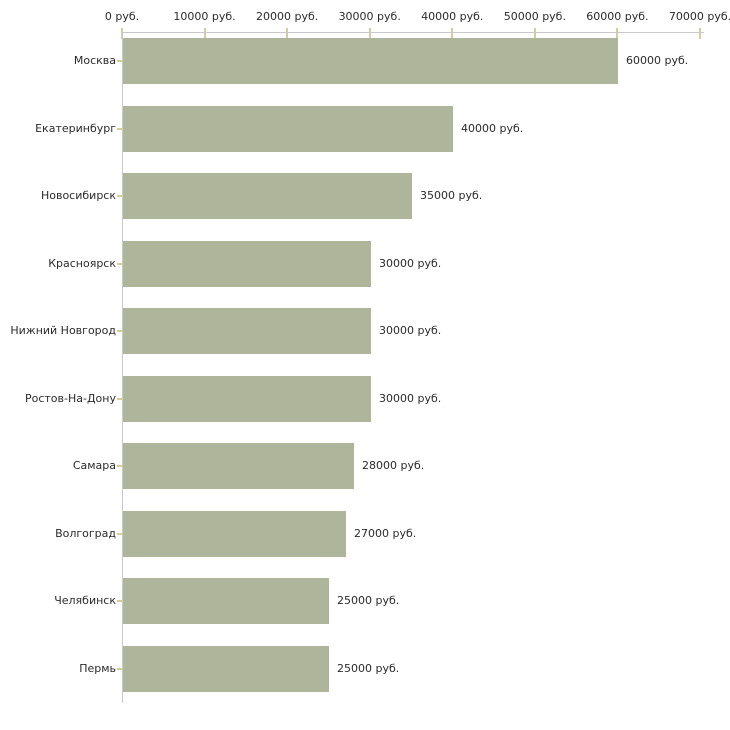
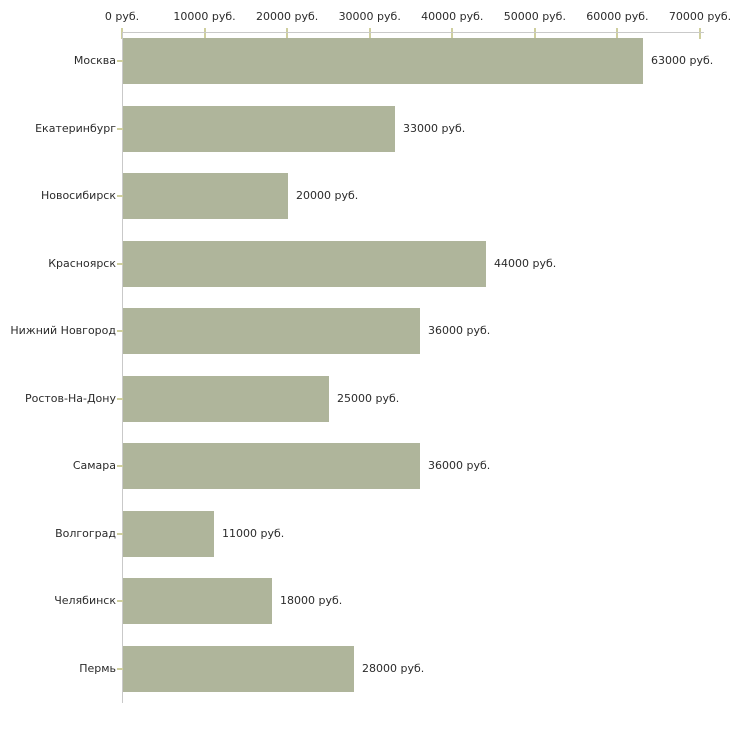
Москва: 60000 -> 63000
Екатеринбург: 40000 -> 33000
Новосибирск: 35000 -> 20000
Красноярск: 30000 -> 44000
Нижний Новгород: 30000 -> 36000
Ростов-На-Дону: 30000 -> 25000
Самара: 28000 -> 36000
Волгоград: 27000 -> 11000
Челябинск: 25000 -> 18000
Пермь: 25000 -> 28000
